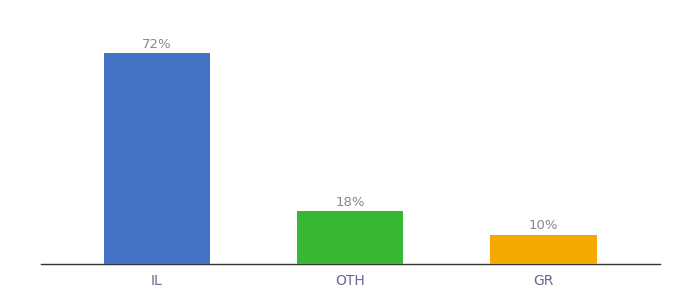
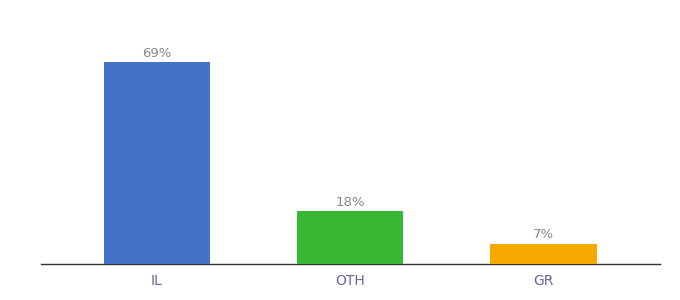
IL: 72% -> 69%
GR: 10% -> 7%
